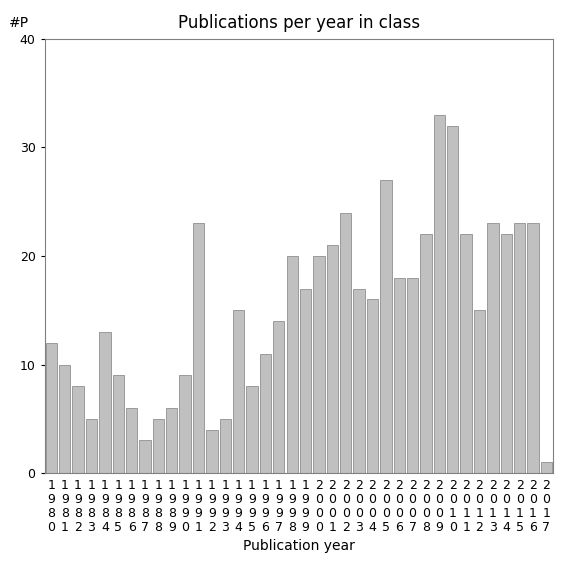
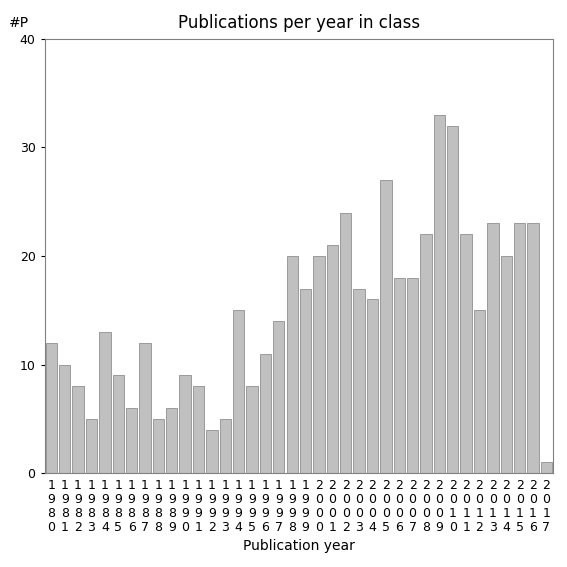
1 9 8 7: 3 -> 12
1 9 9 1: 23 -> 8
2 0 1 4: 22 -> 20
